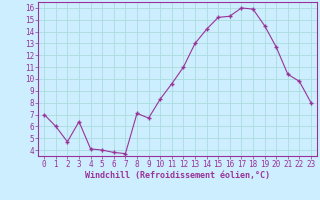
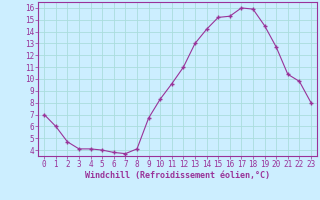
3: 6.4 -> 4.1
8: 7.1 -> 4.1
